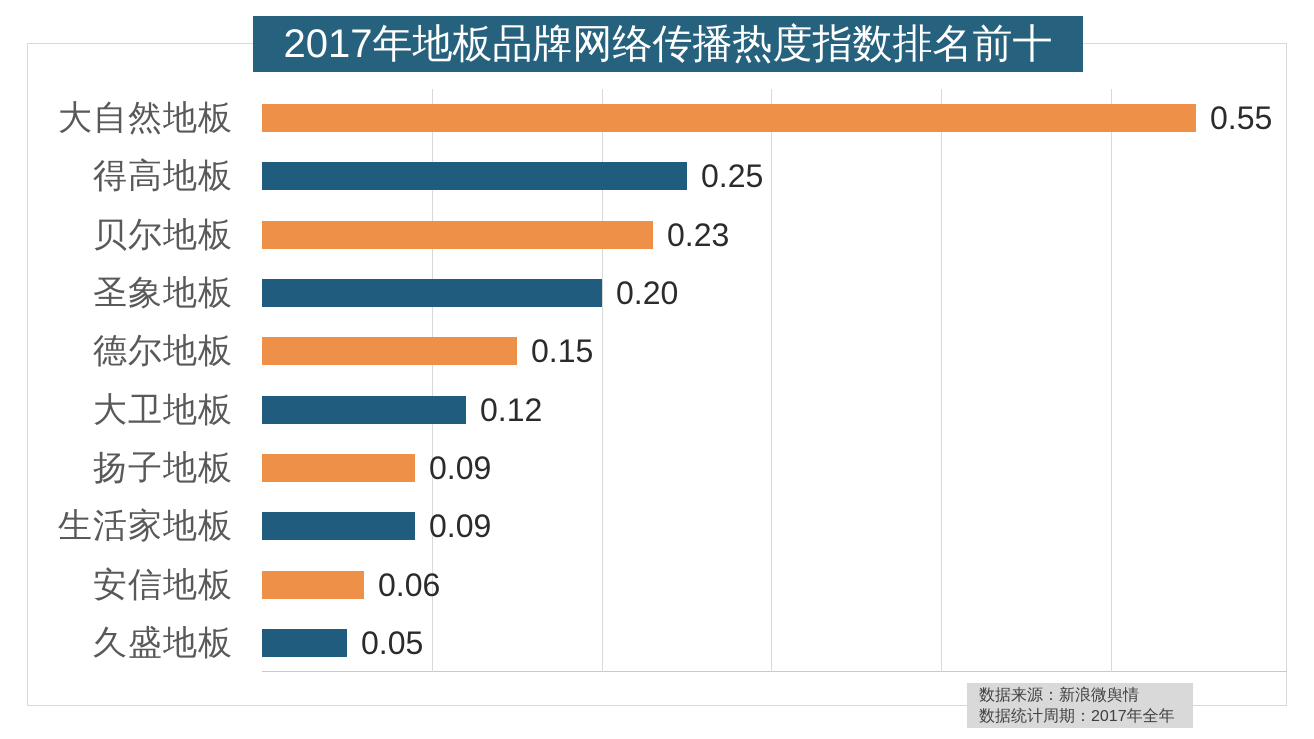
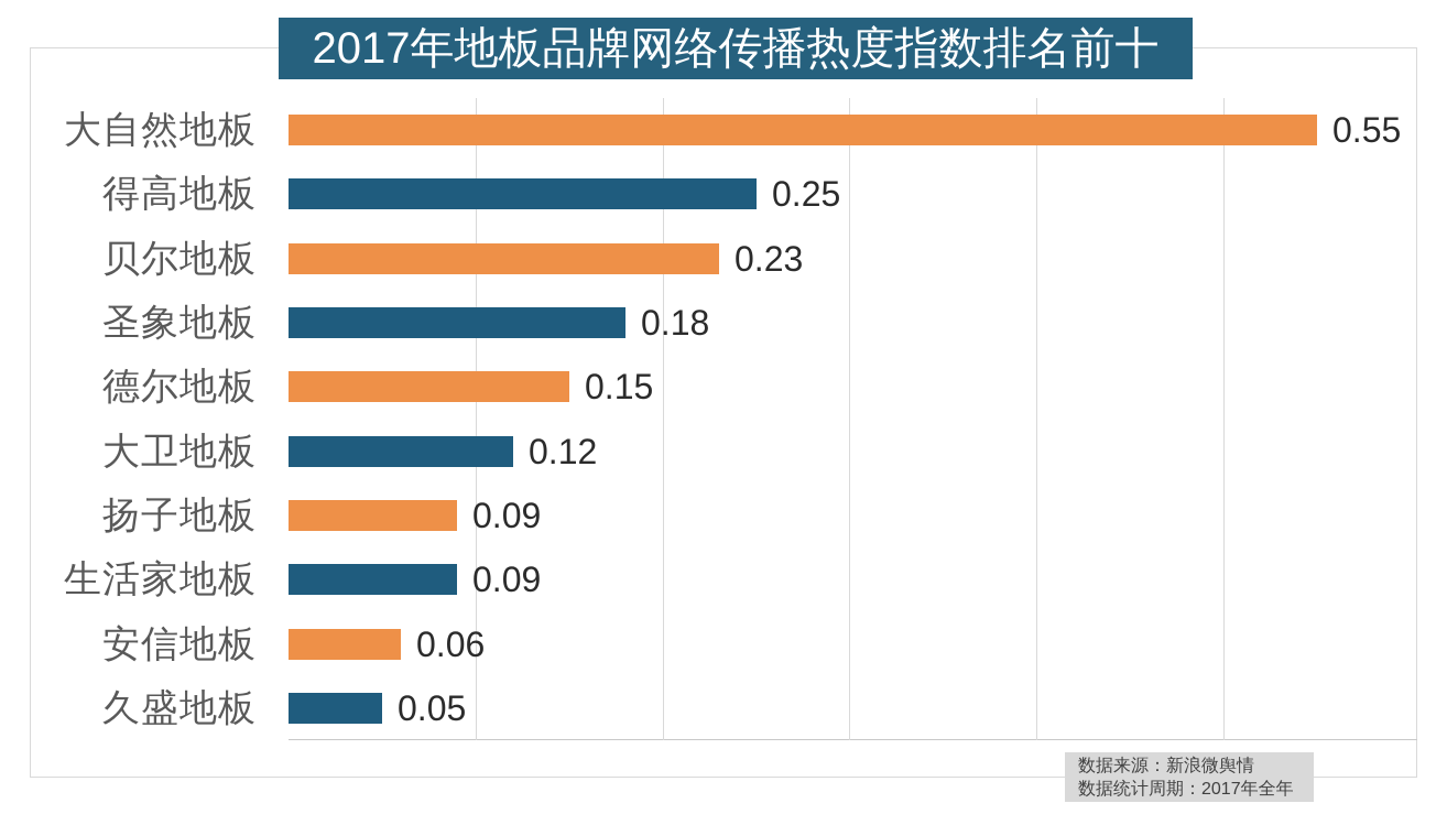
圣象地板: 0.20 -> 0.18
